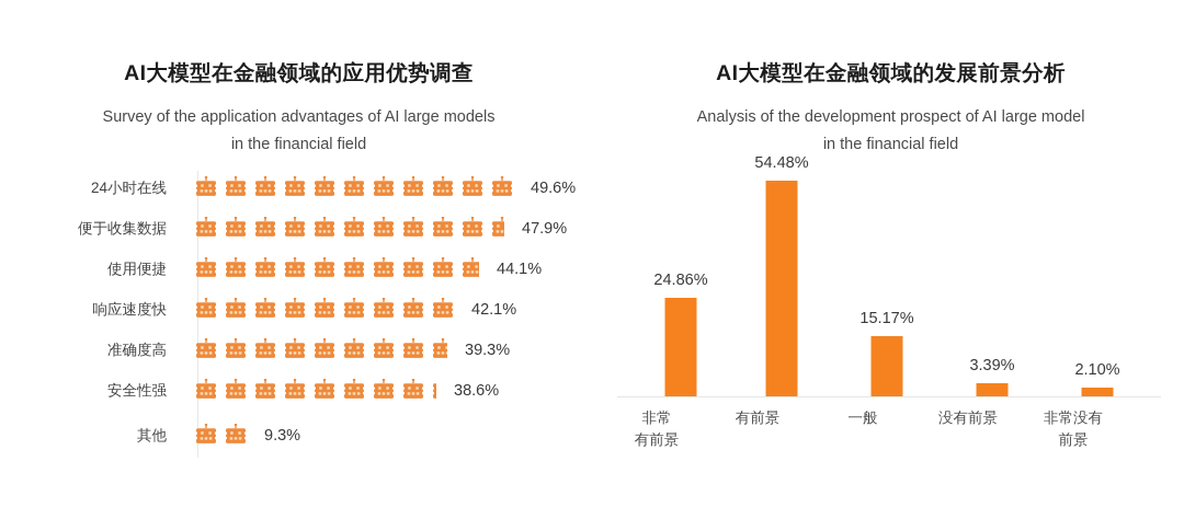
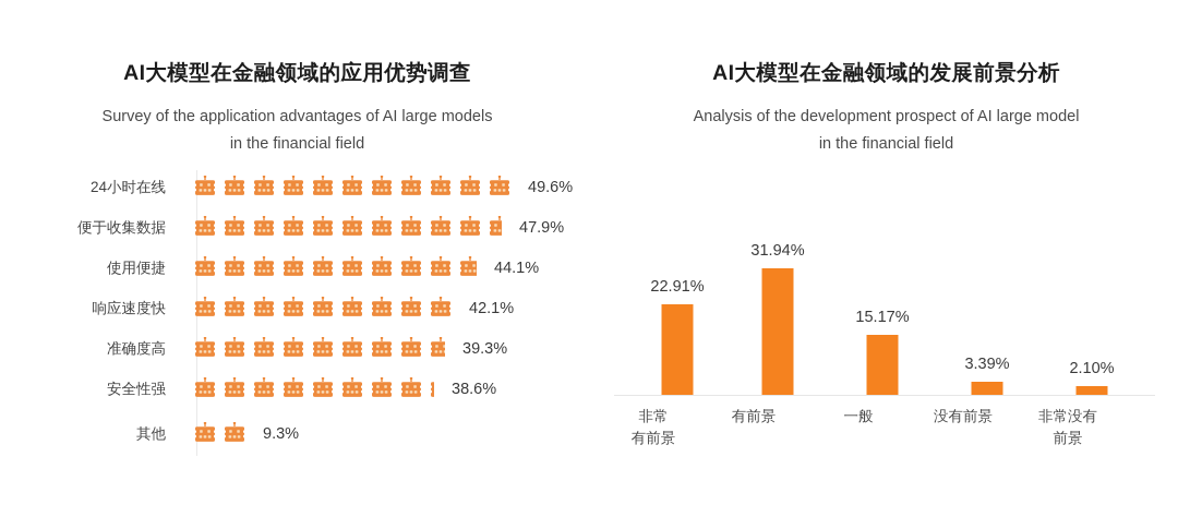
AI大模型在金融领域的发展前景分析/非常有前景: 24.86% -> 22.91%
AI大模型在金融领域的发展前景分析/有前景: 54.48% -> 31.94%
